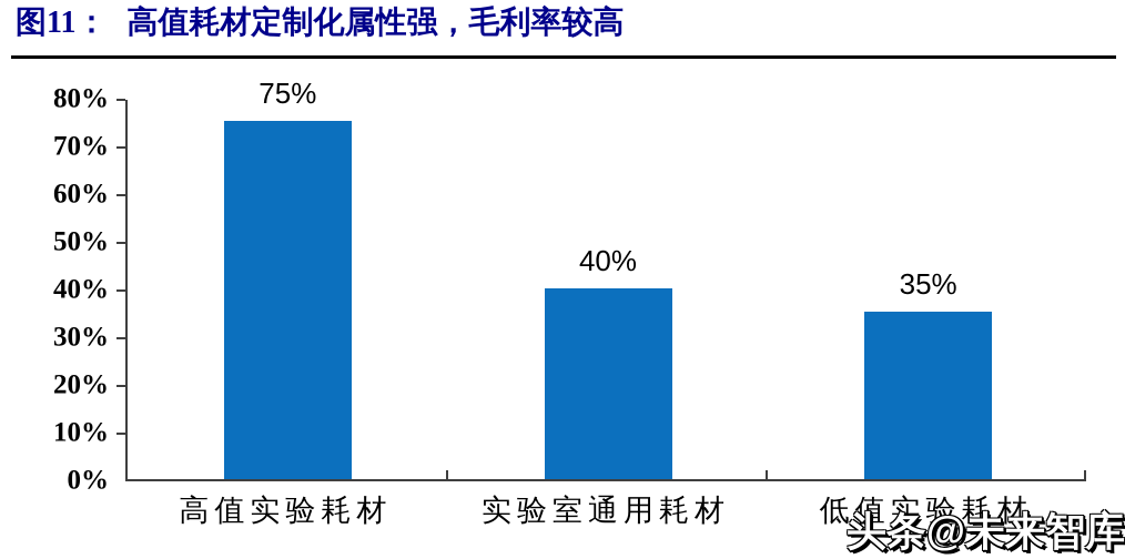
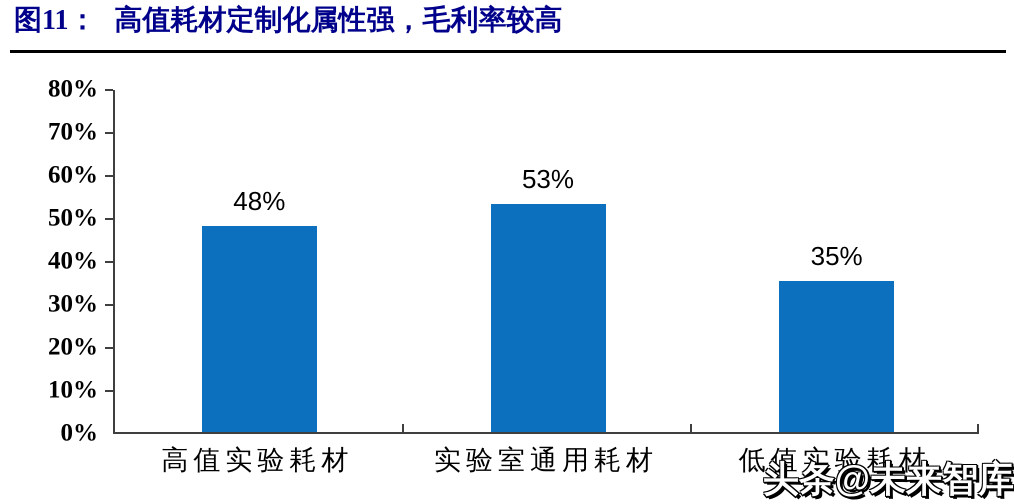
高值实验耗材: 75% -> 48%
实验室通用耗材: 40% -> 53%
